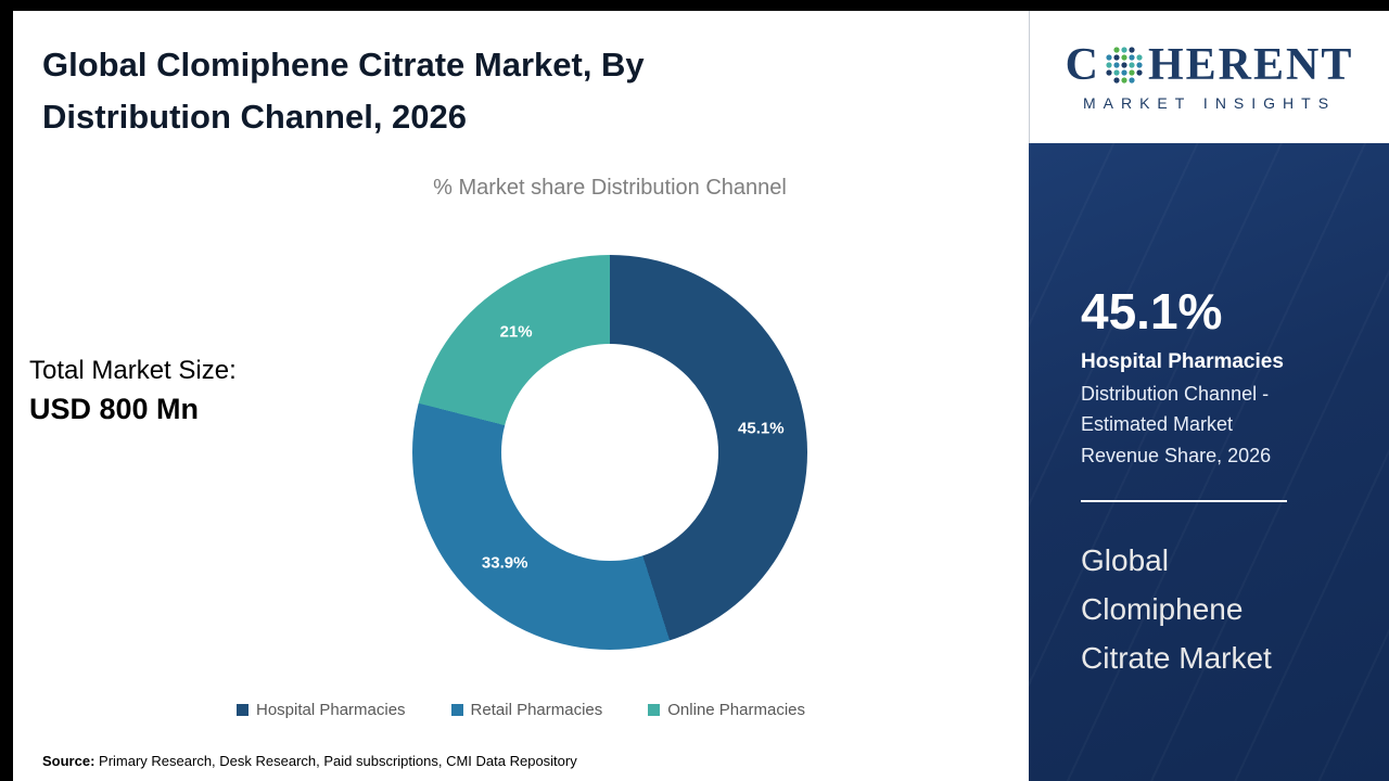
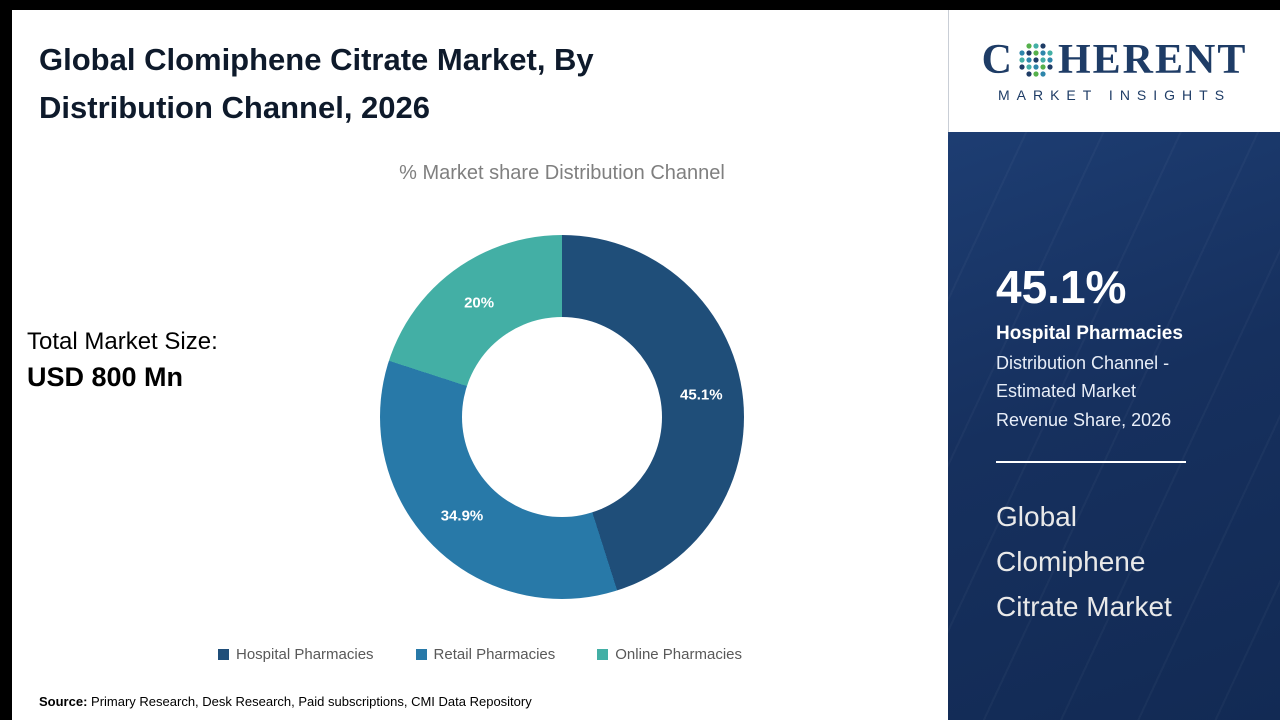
Retail Pharmacies: 33.9% -> 34.9%
Online Pharmacies: 21% -> 20%
